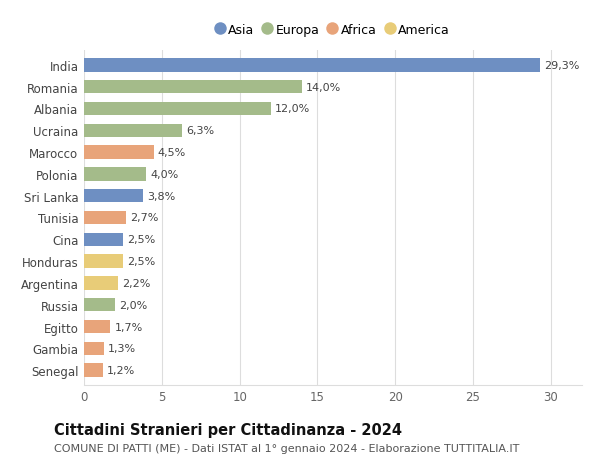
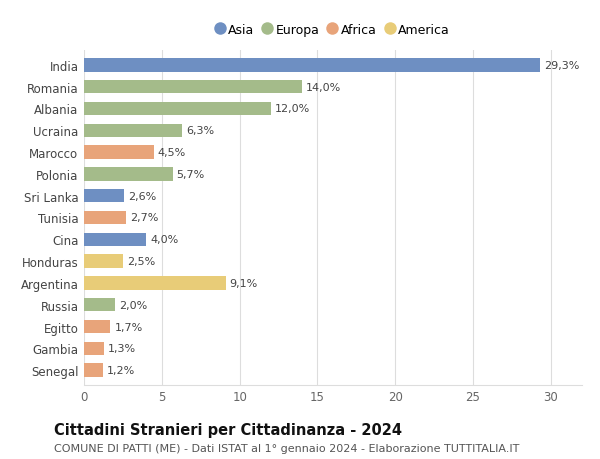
Polonia: 4,0% -> 5,7%
Sri Lanka: 3,8% -> 2,6%
Cina: 2,5% -> 4,0%
Argentina: 2,2% -> 9,1%
